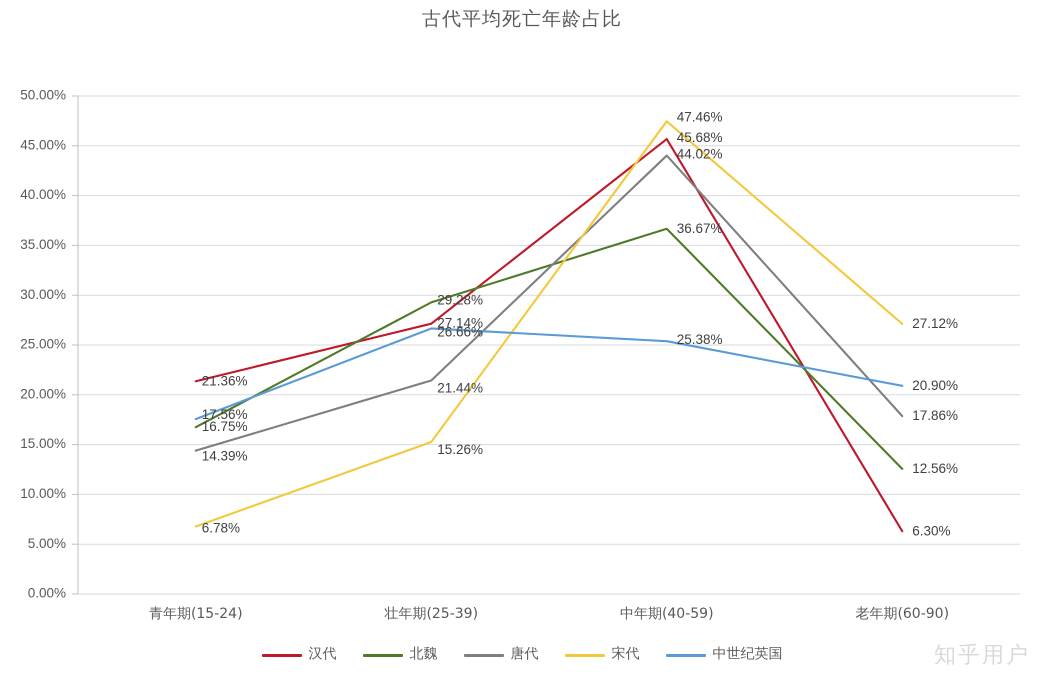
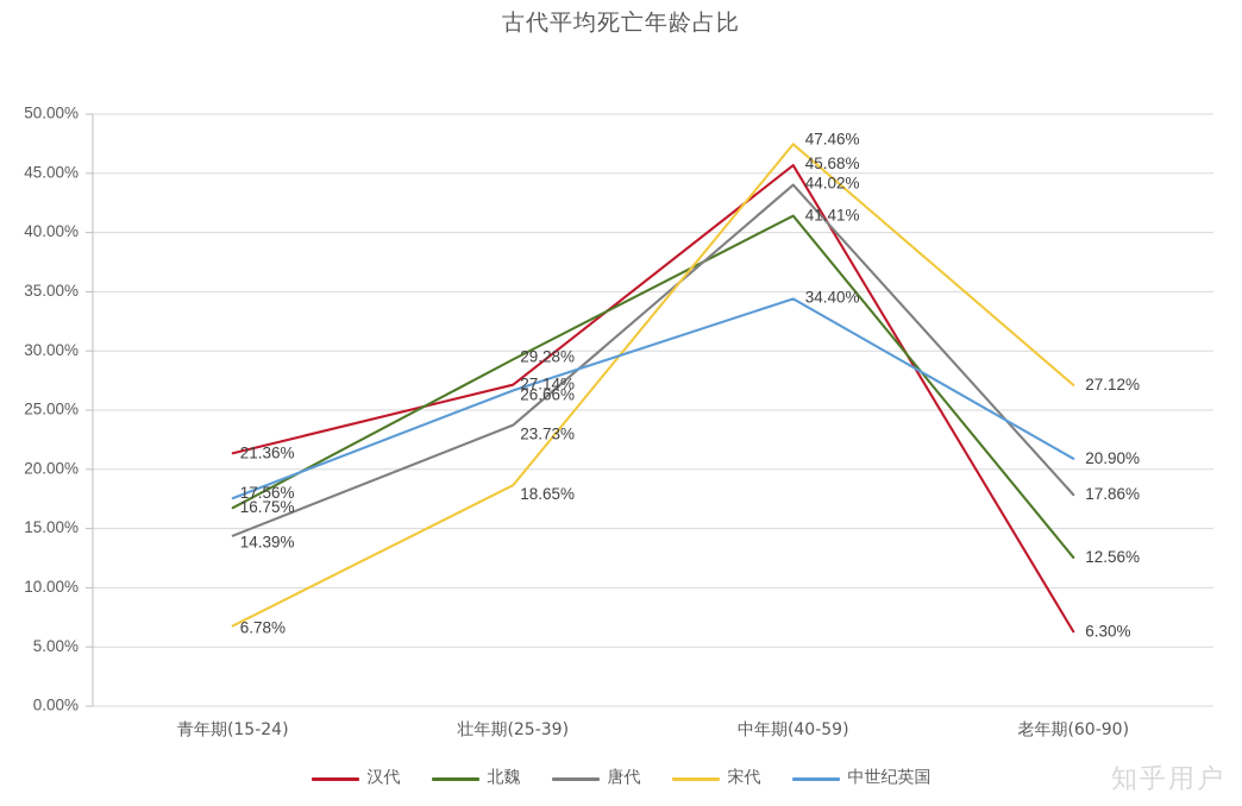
唐代/壮年期(25-39): 21.44% -> 23.73%
宋代/壮年期(25-39): 15.26% -> 18.65%
北魏/中年期(40-59): 36.67% -> 41.41%
中世纪英国/中年期(40-59): 25.38% -> 34.40%
